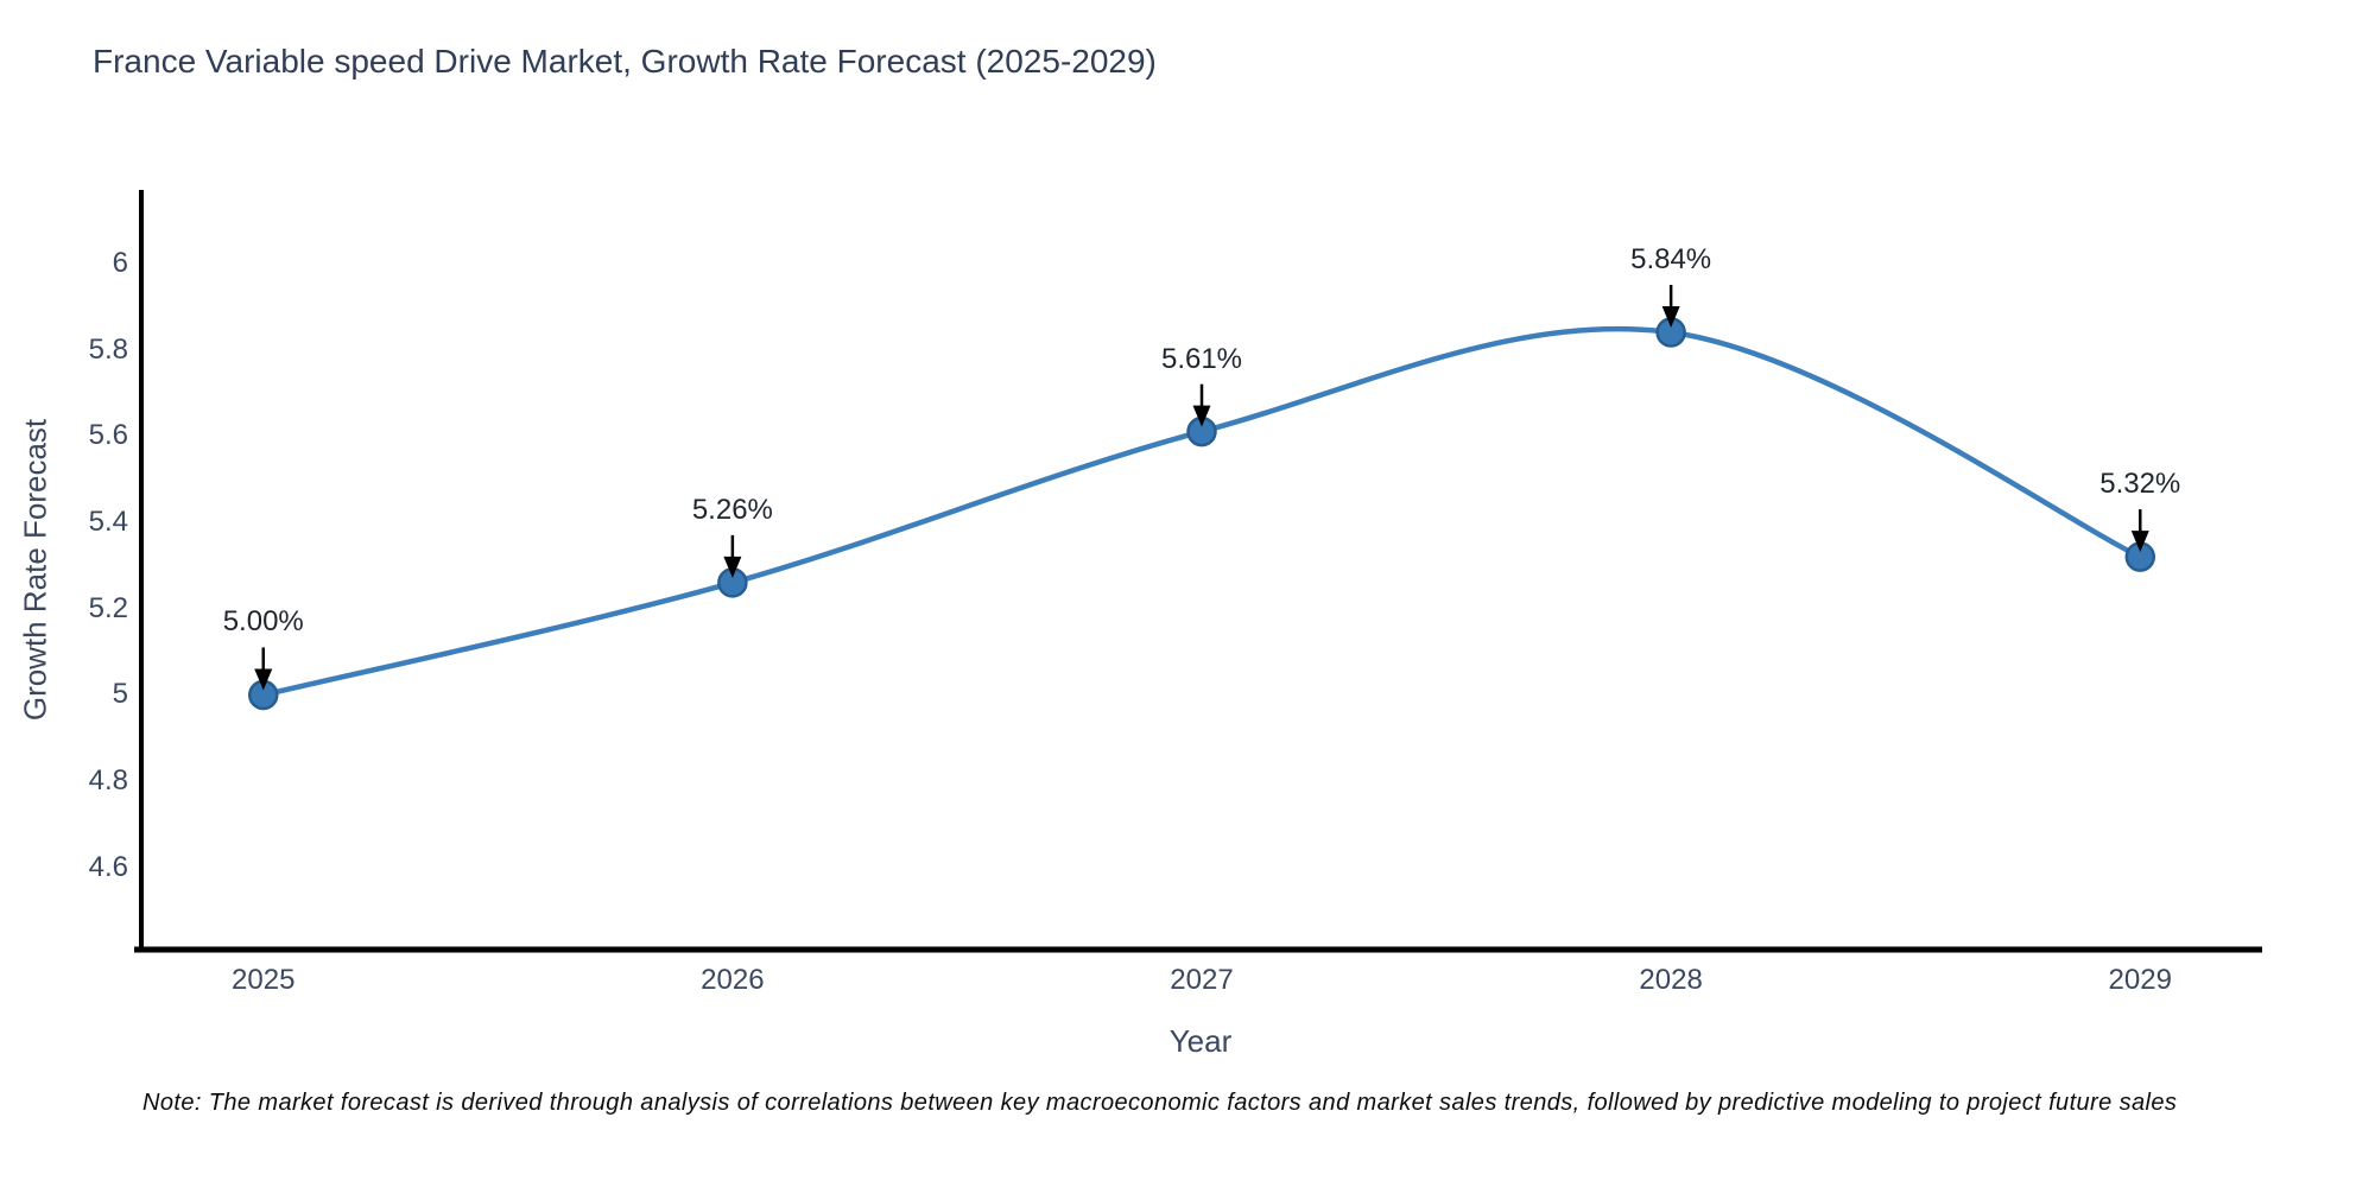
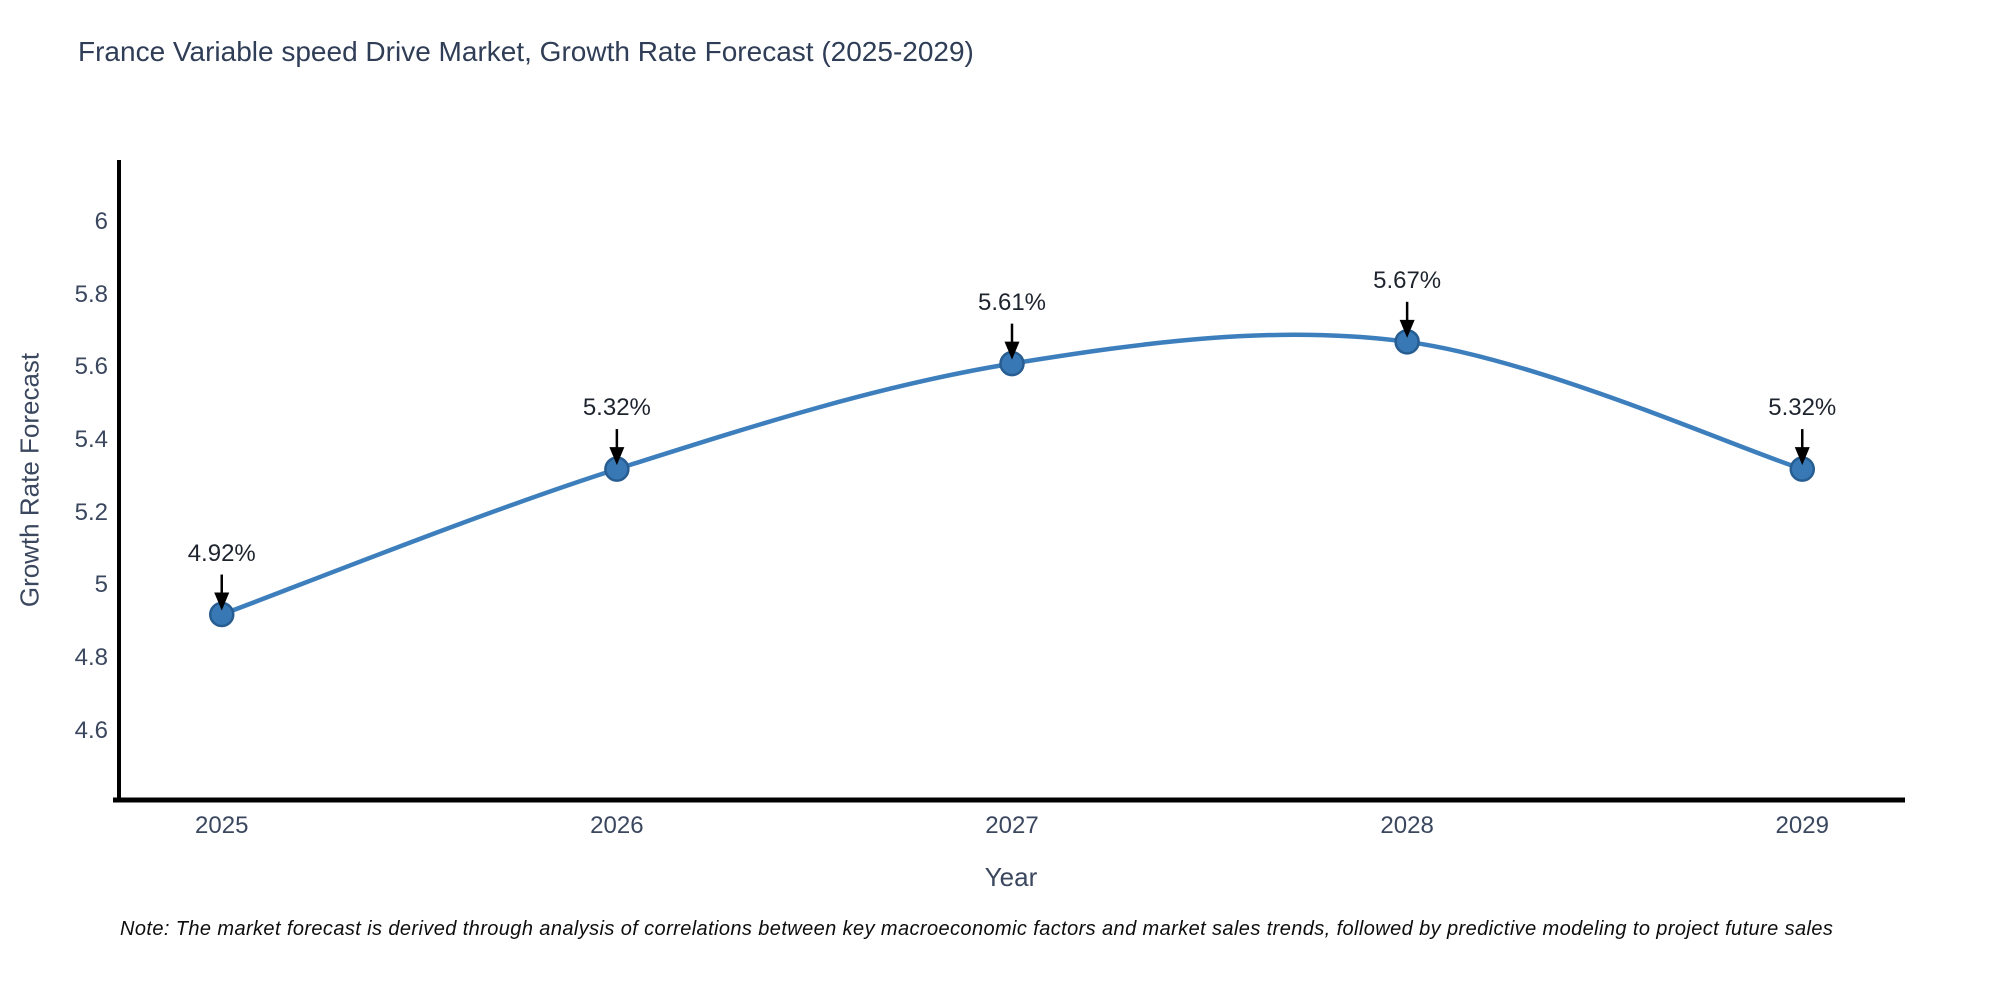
2025: 5.00% -> 4.92%
2026: 5.26% -> 5.32%
2028: 5.84% -> 5.67%
